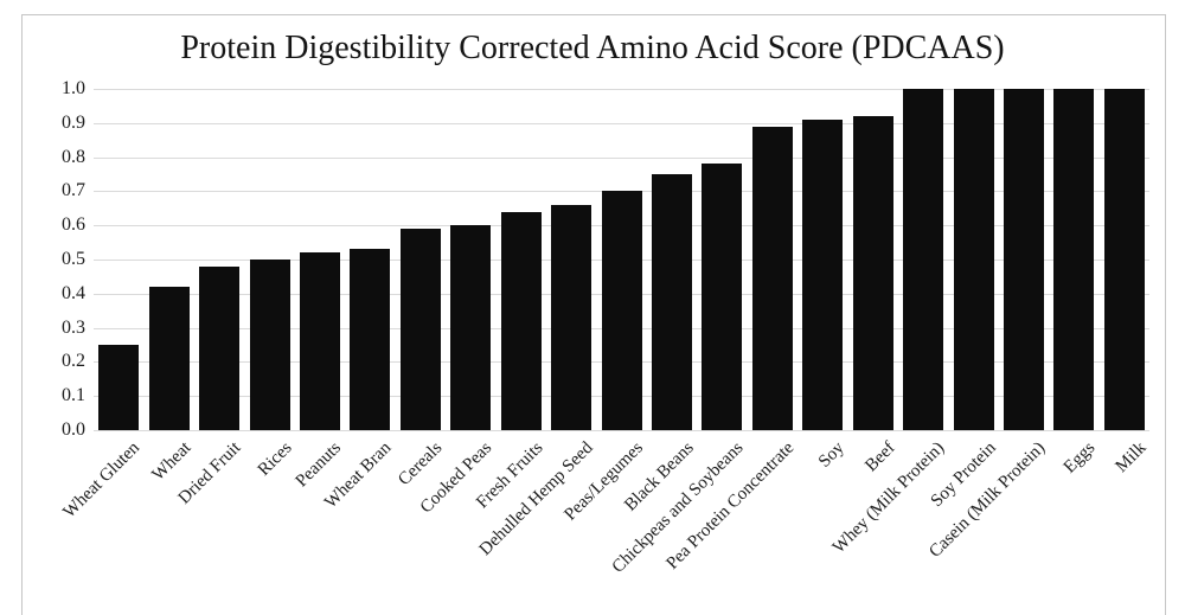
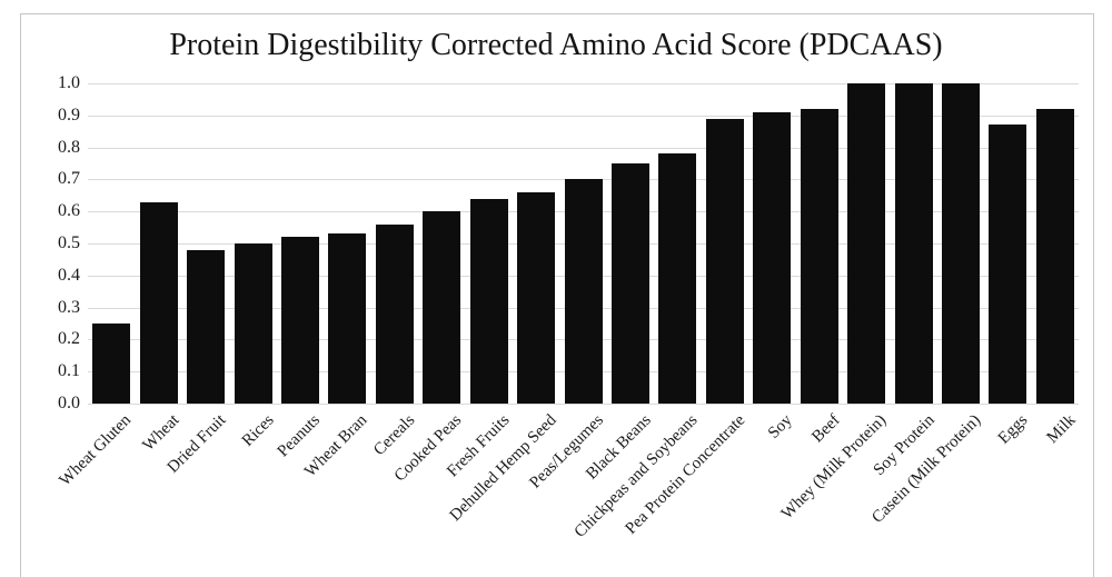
Wheat: 0.42 -> 0.63
Cereals: 0.59 -> 0.56
Eggs: 1.00 -> 0.87
Milk: 1.00 -> 0.92
